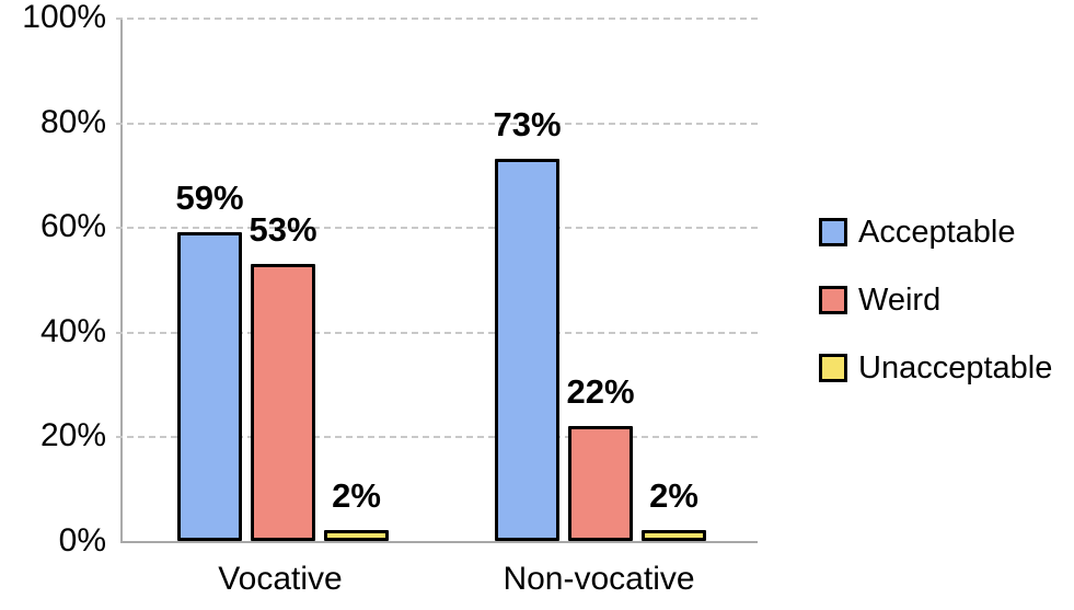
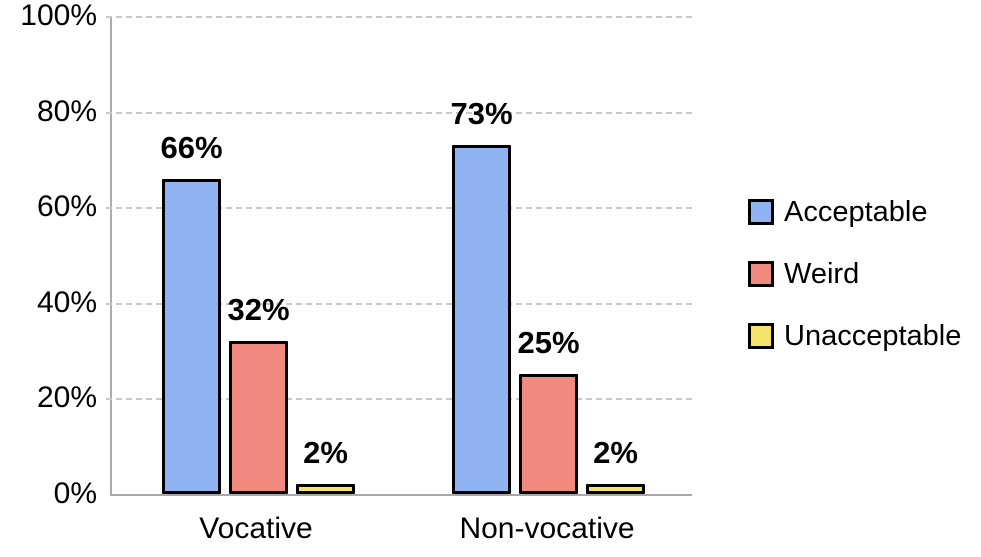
Acceptable/Vocative: 59% -> 66%
Weird/Vocative: 53% -> 32%
Weird/Non-vocative: 22% -> 25%
